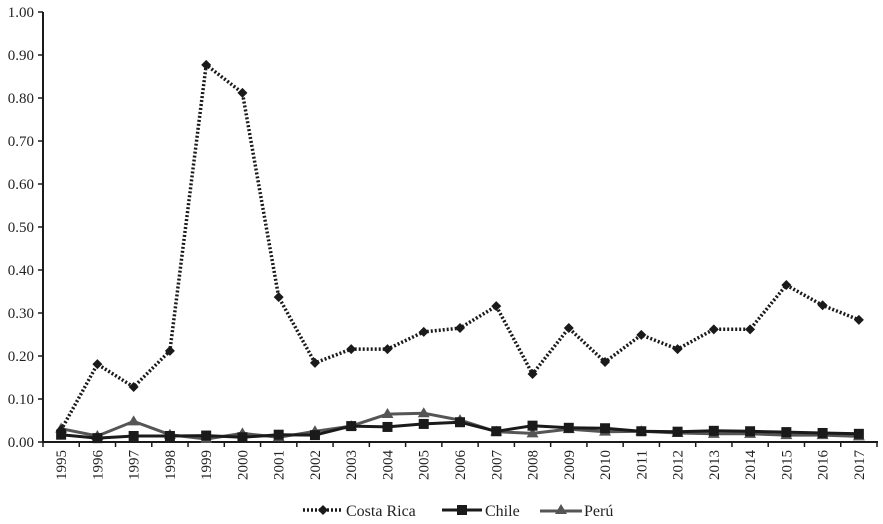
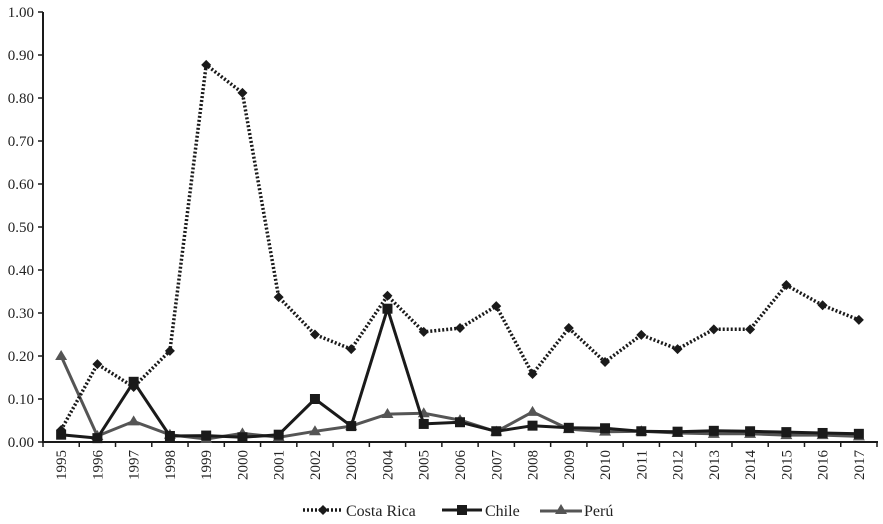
Perú/1995: 0.03 -> 0.20
Chile/1997: 0.01 -> 0.14
Costa Rica/2002: 0.18 -> 0.25
Chile/2002: 0.02 -> 0.10
Costa Rica/2004: 0.22 -> 0.34
Chile/2004: 0.04 -> 0.31
Perú/2008: 0.02 -> 0.07
